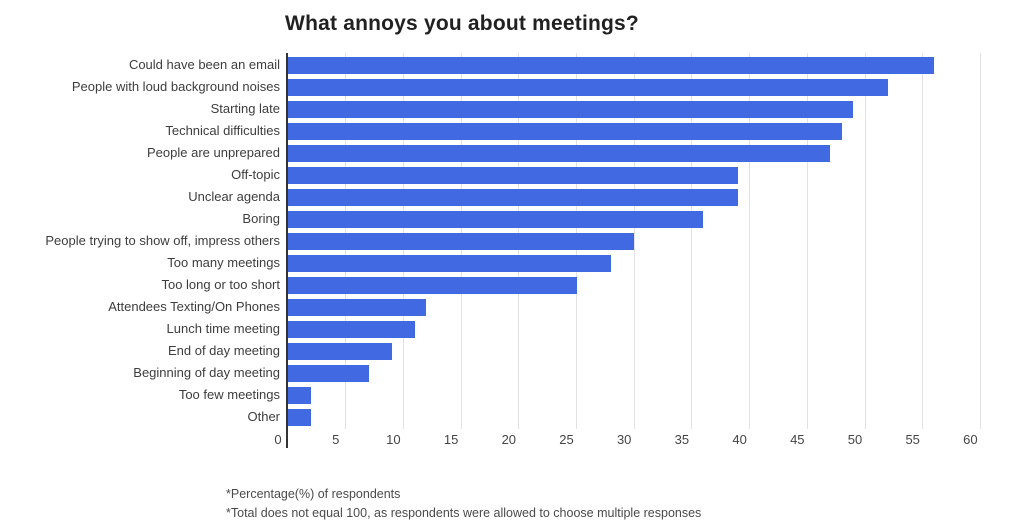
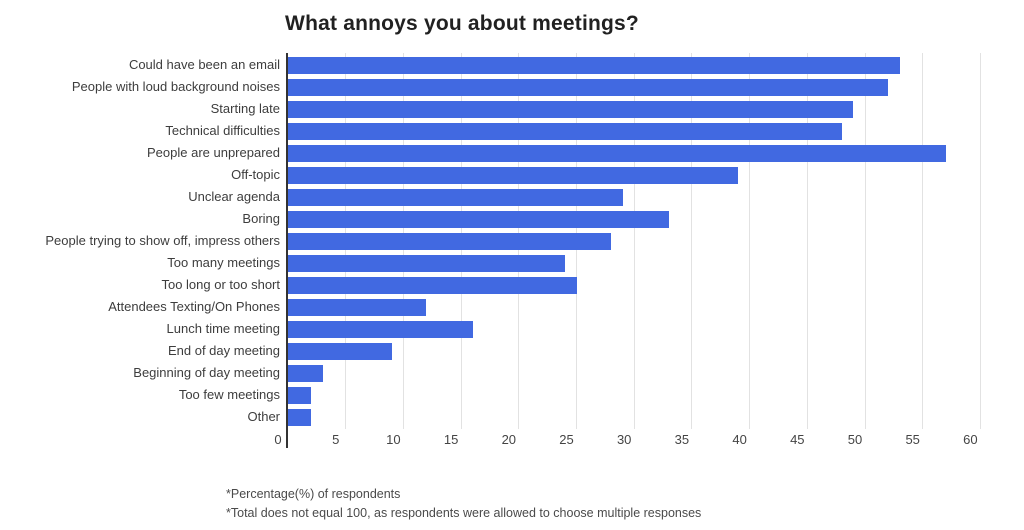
Could have been an email: 56 -> 53
People are unprepared: 47 -> 57
Unclear agenda: 39 -> 29
Boring: 36 -> 33
People trying to show off, impress others: 30 -> 28
Too many meetings: 28 -> 24
Lunch time meeting: 11 -> 16
Beginning of day meeting: 7 -> 3
